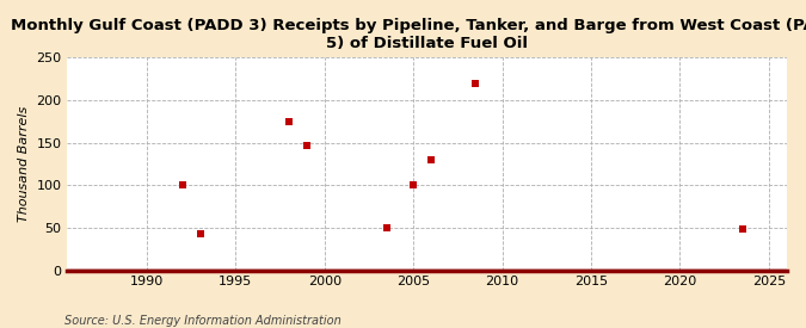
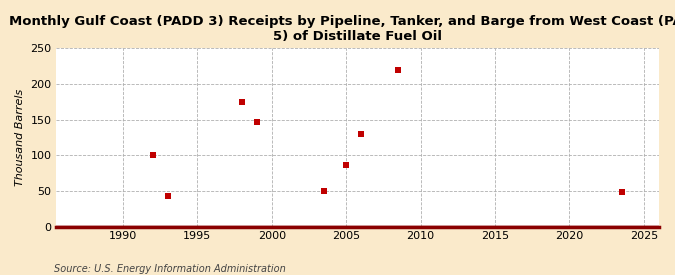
2005: 100 -> 86
